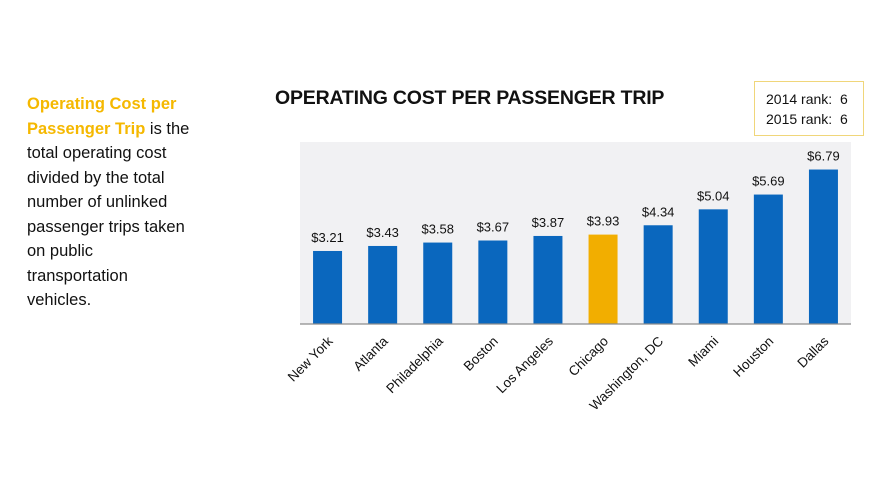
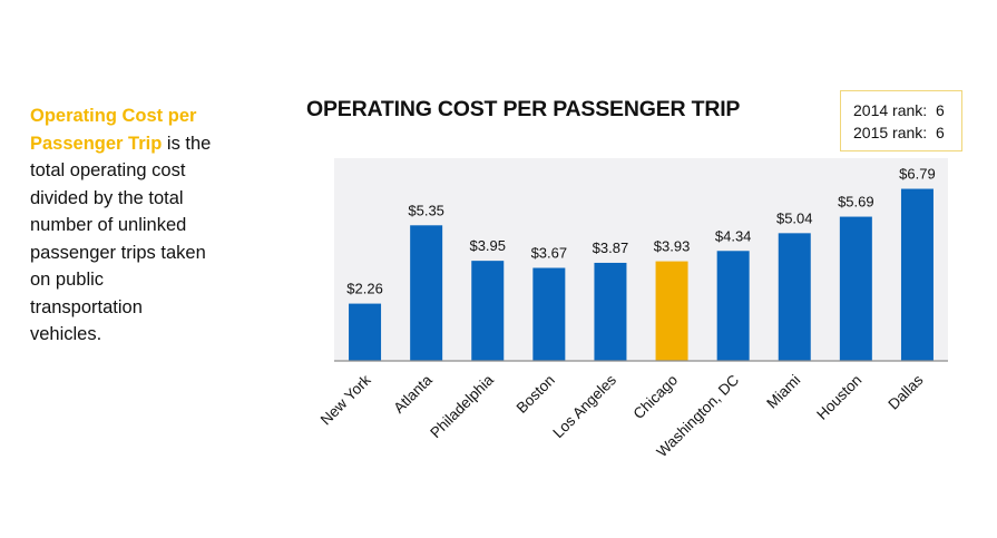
New York: $3.21 -> $2.26
Atlanta: $3.43 -> $5.35
Philadelphia: $3.58 -> $3.95
